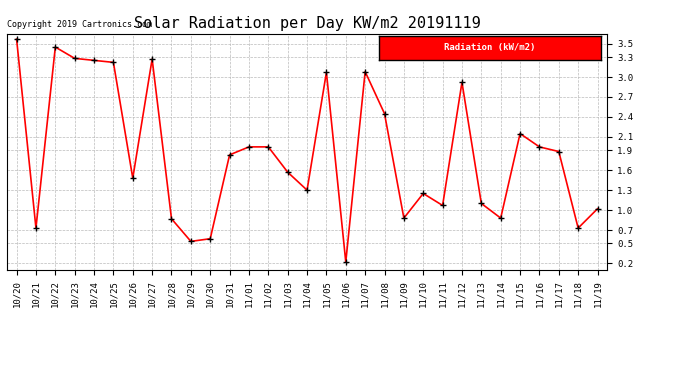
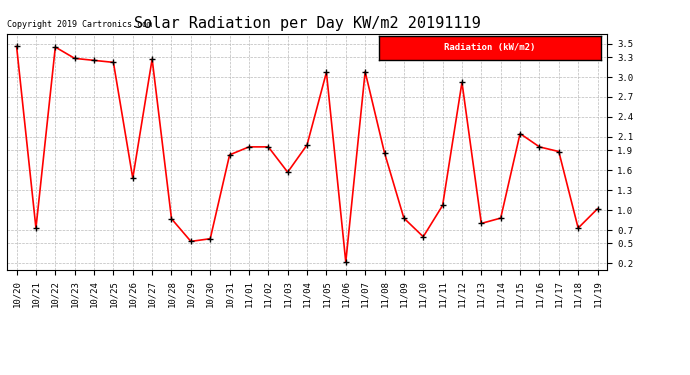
10/20: 3.57 -> 3.46
11/04: 1.30 -> 1.98
11/08: 2.45 -> 1.86
11/10: 1.25 -> 0.60
11/13: 1.10 -> 0.80
